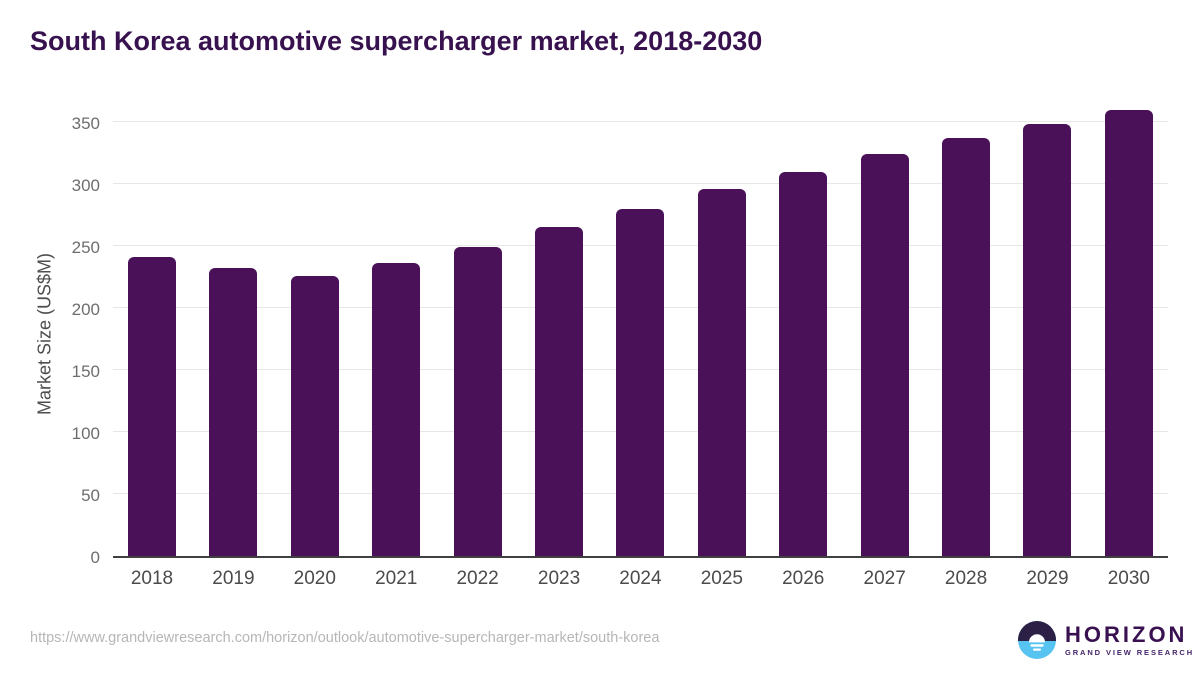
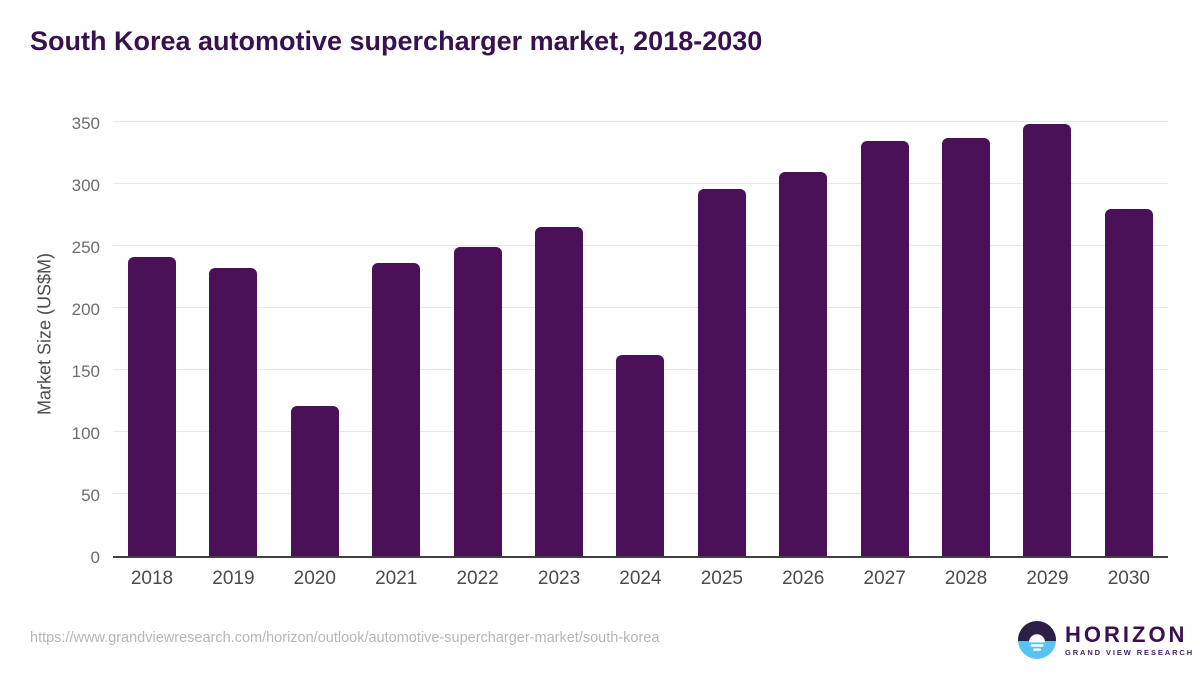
2020: 226 -> 121
2024: 280 -> 162
2027: 324 -> 335
2030: 360 -> 280
